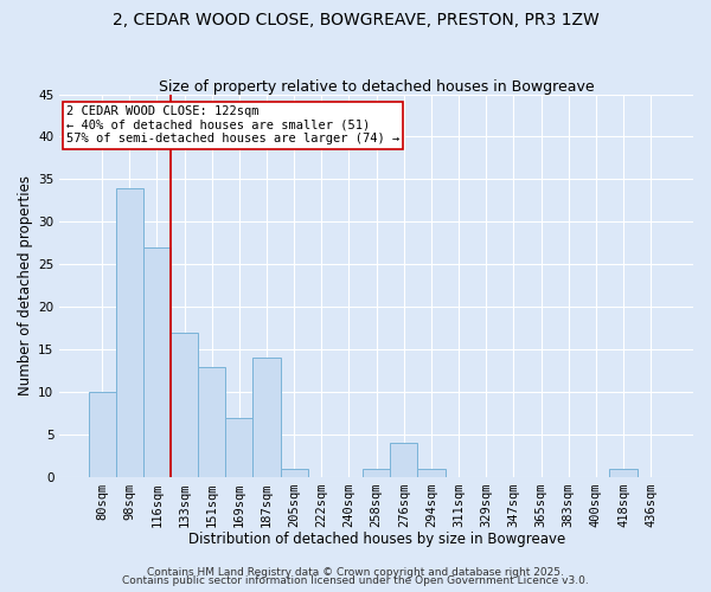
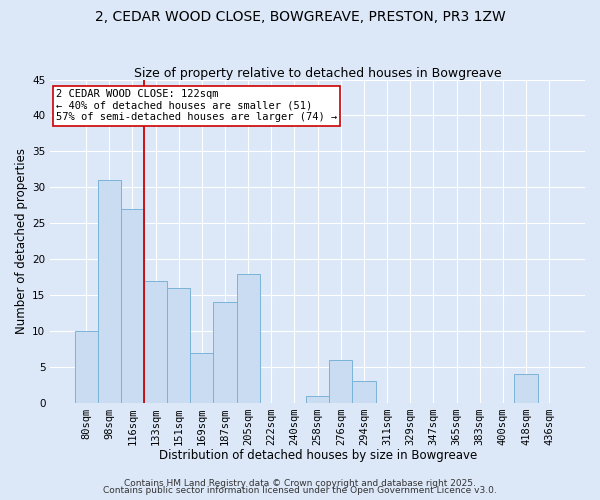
98sqm: 34 -> 31
151sqm: 13 -> 16
205sqm: 1 -> 18
276sqm: 4 -> 6
294sqm: 1 -> 3
418sqm: 1 -> 4
